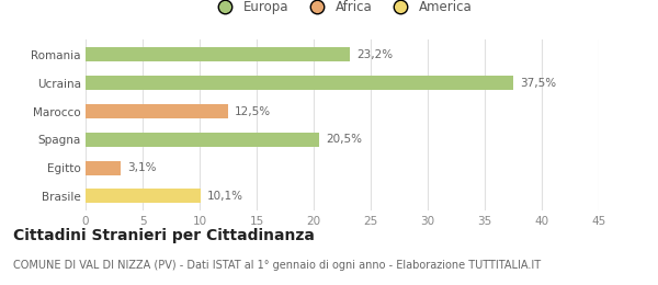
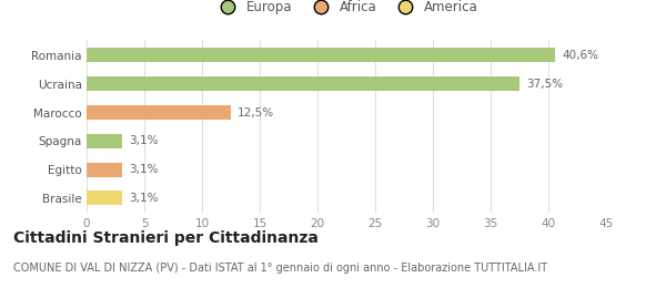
Romania: 23,2% -> 40,6%
Spagna: 20,5% -> 3,1%
Brasile: 10,1% -> 3,1%
